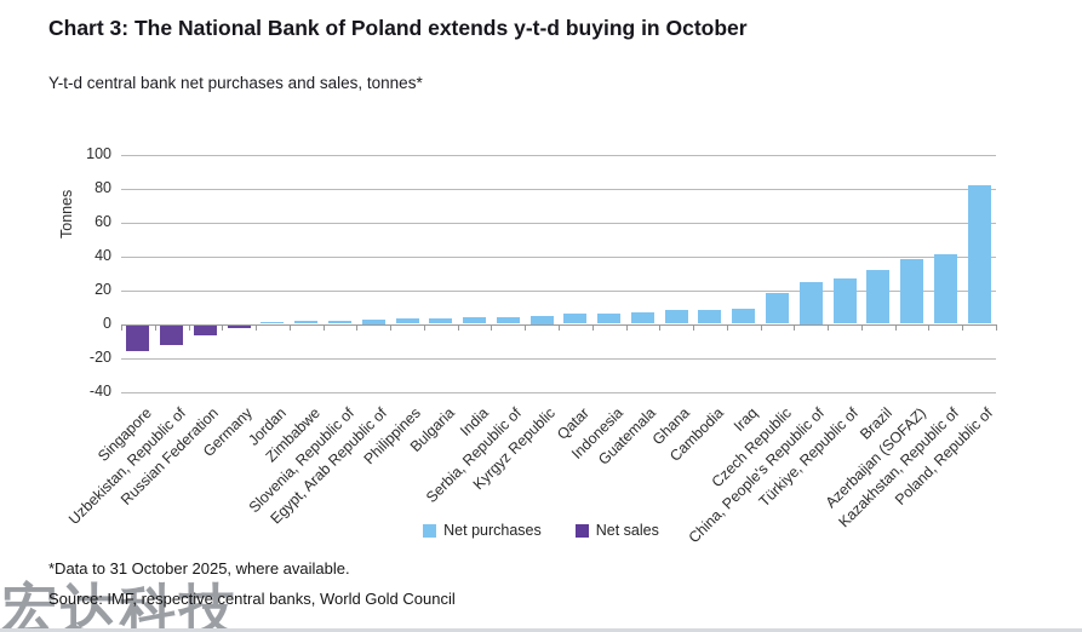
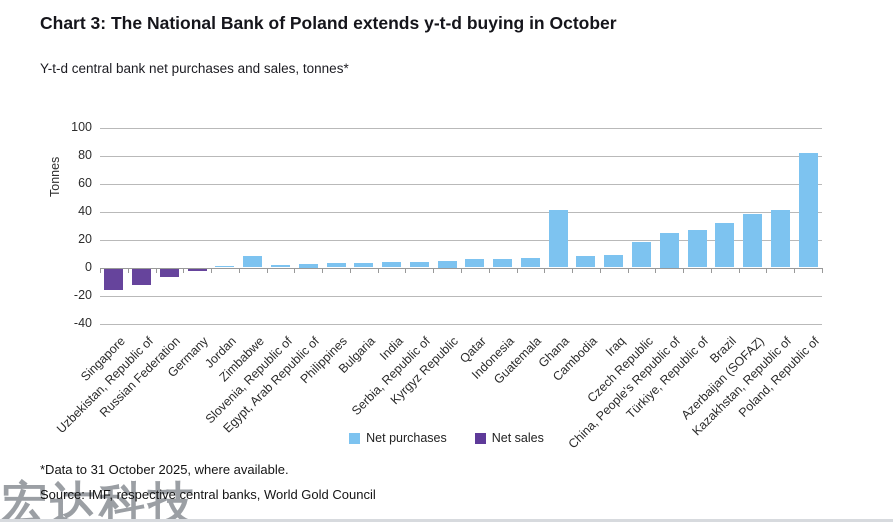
Zimbabwe: 2 -> 8
Ghana: 8 -> 41
